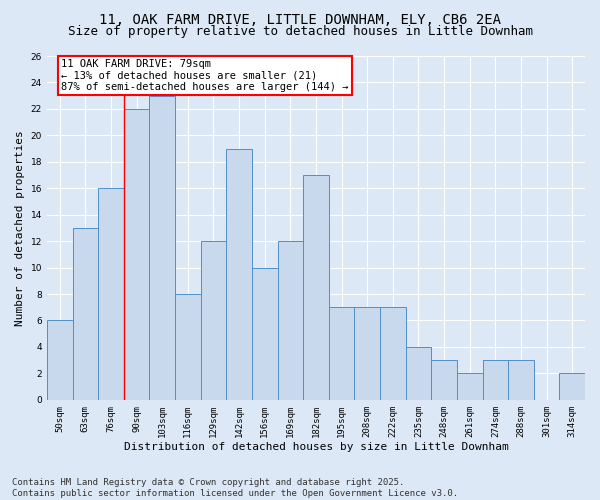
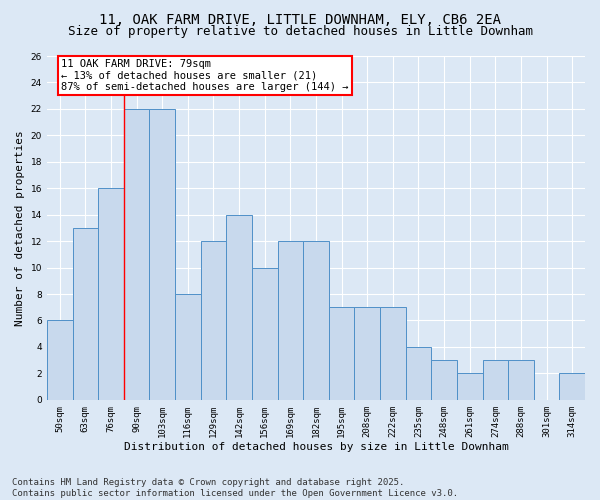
103sqm: 23 -> 22
142sqm: 19 -> 14
182sqm: 17 -> 12
